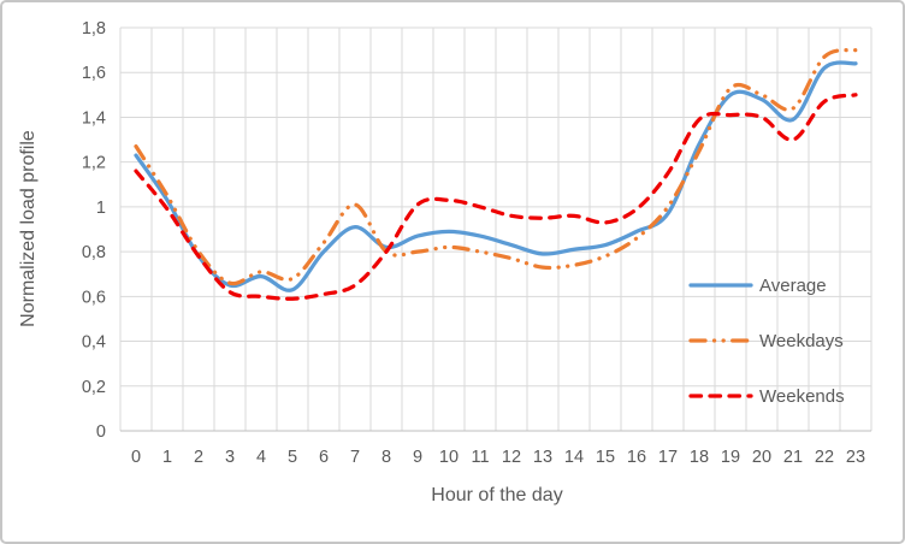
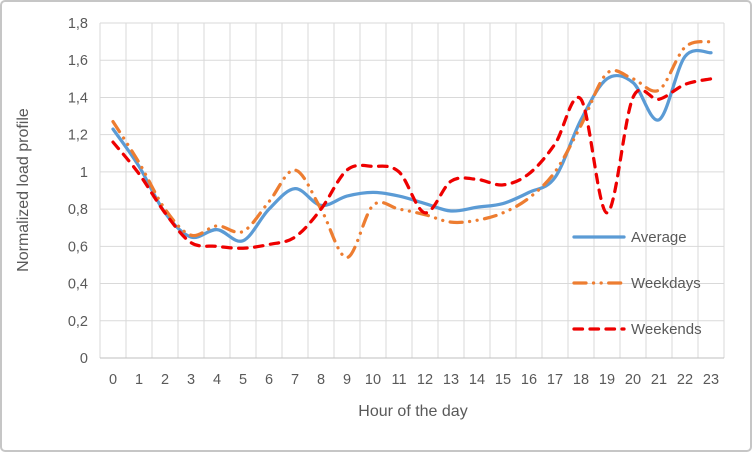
Weekdays/9: 0,80 -> 0,54
Weekends/12: 0,96 -> 0,78
Weekends/19: 1,41 -> 0,78
Average/21: 1,39 -> 1,28
Weekends/21: 1,30 -> 1,39
